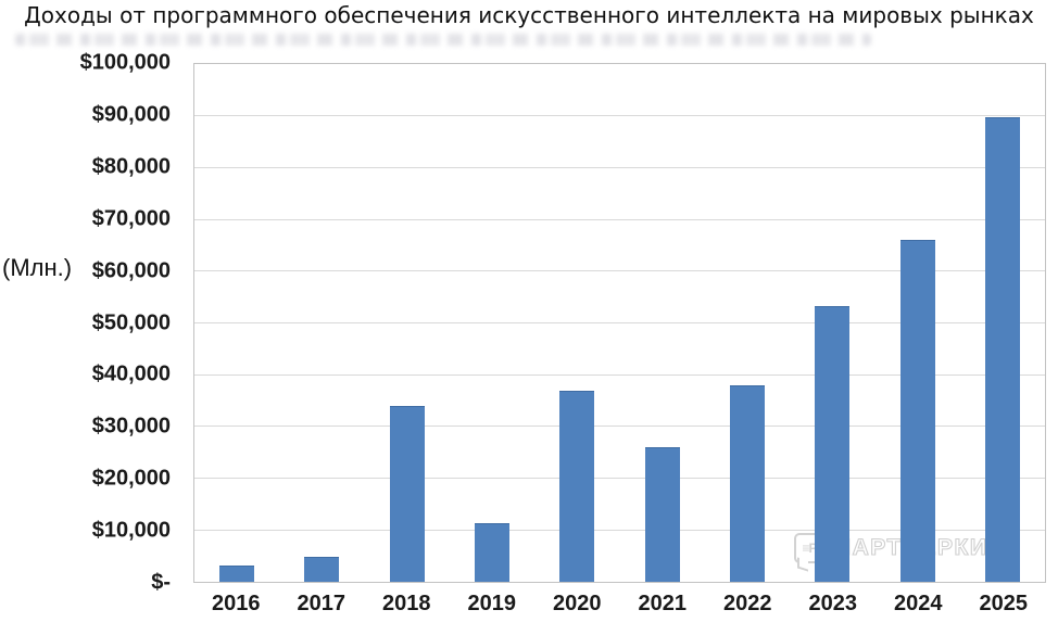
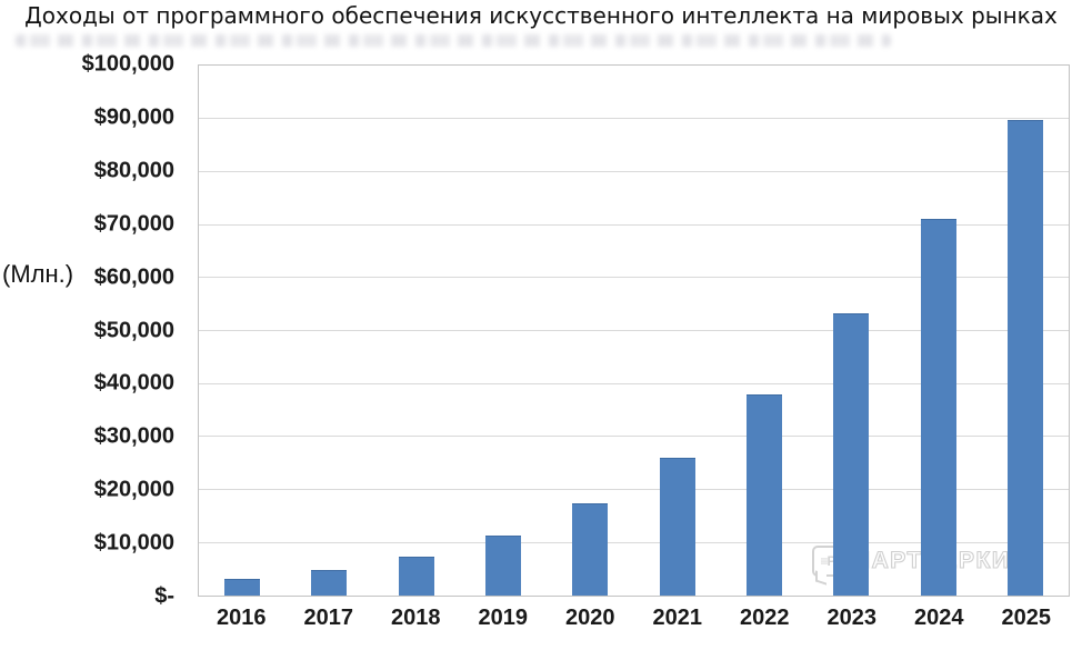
2018: $34000 -> $7000
2020: $37000 -> $17000
2024: $66000 -> $71000
